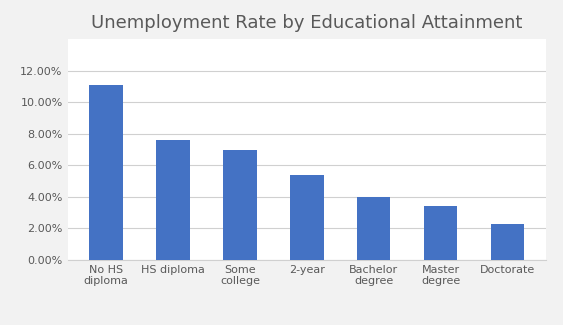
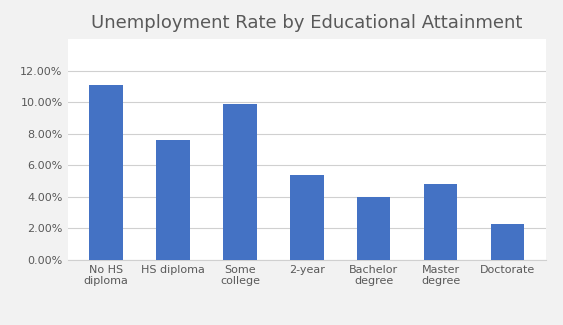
Some college: 7.0% -> 9.9%
Master degree: 3.4% -> 4.8%
